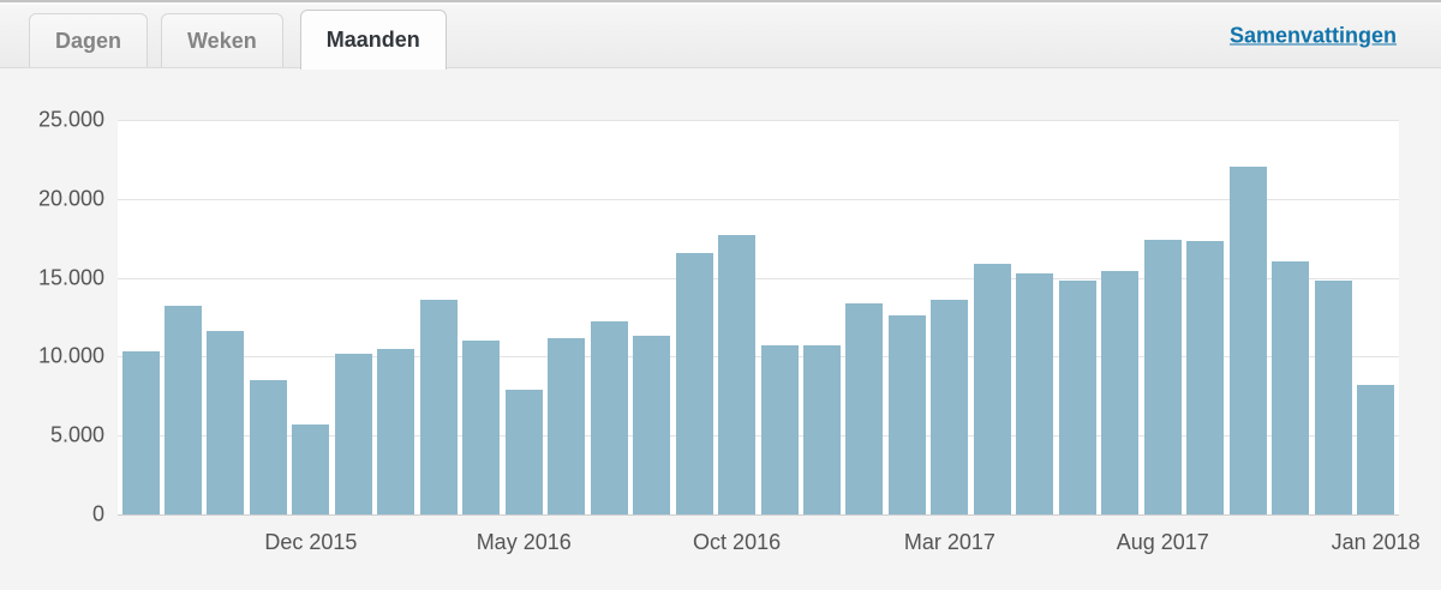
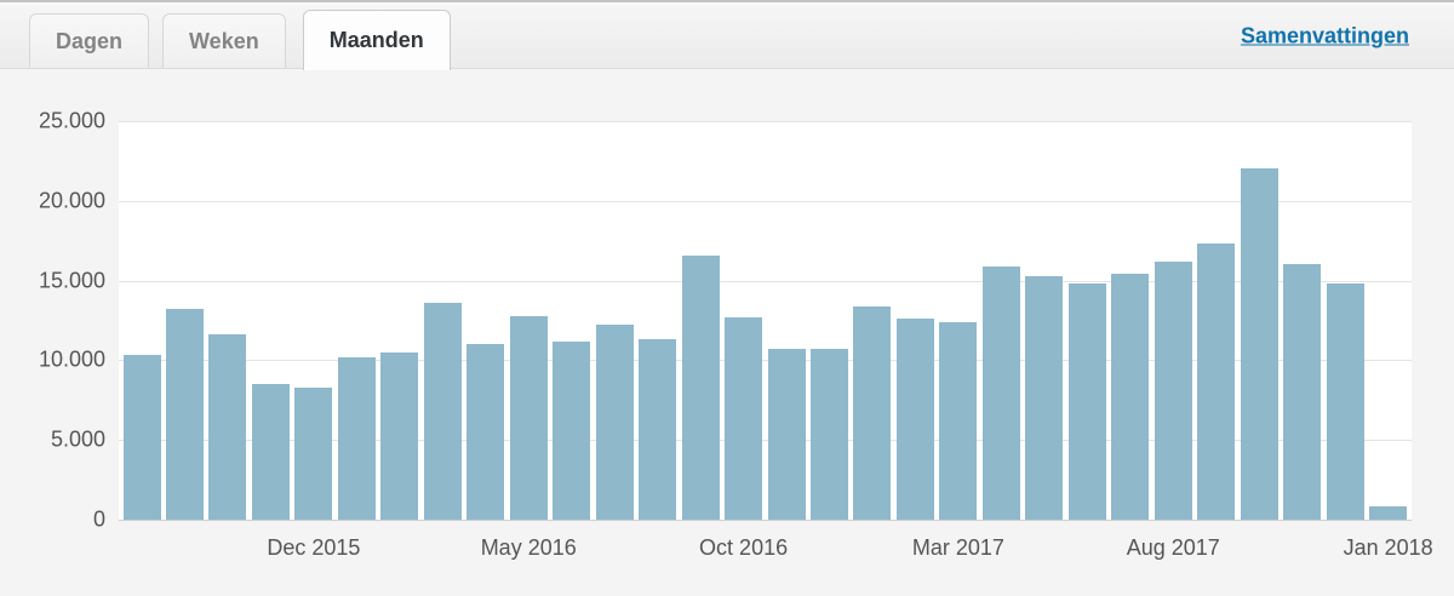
Dec 2015: 5700 -> 8300
May 2016: 7900 -> 12800
Oct 2016: 17700 -> 12700
Mar 2017: 13600 -> 12400
Aug 2017: 17400 -> 16200
Jan 2018: 8200 -> 800
